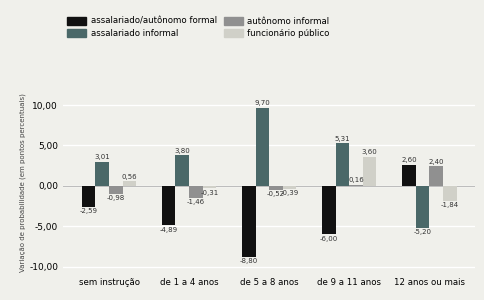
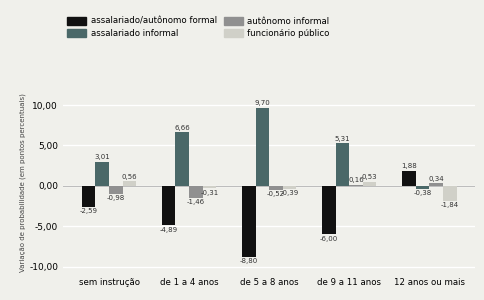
assalariado informal/de 1 a 4 anos: 3,8 -> 6,7
funcionário público/de 9 a 11 anos: 3,6 -> 0,5
assalariado/autônomo formal/12 anos ou mais: 2,6 -> 1,9
assalariado informal/12 anos ou mais: -5,2 -> -0,4
autônomo informal/12 anos ou mais: 2,4 -> 0,3
